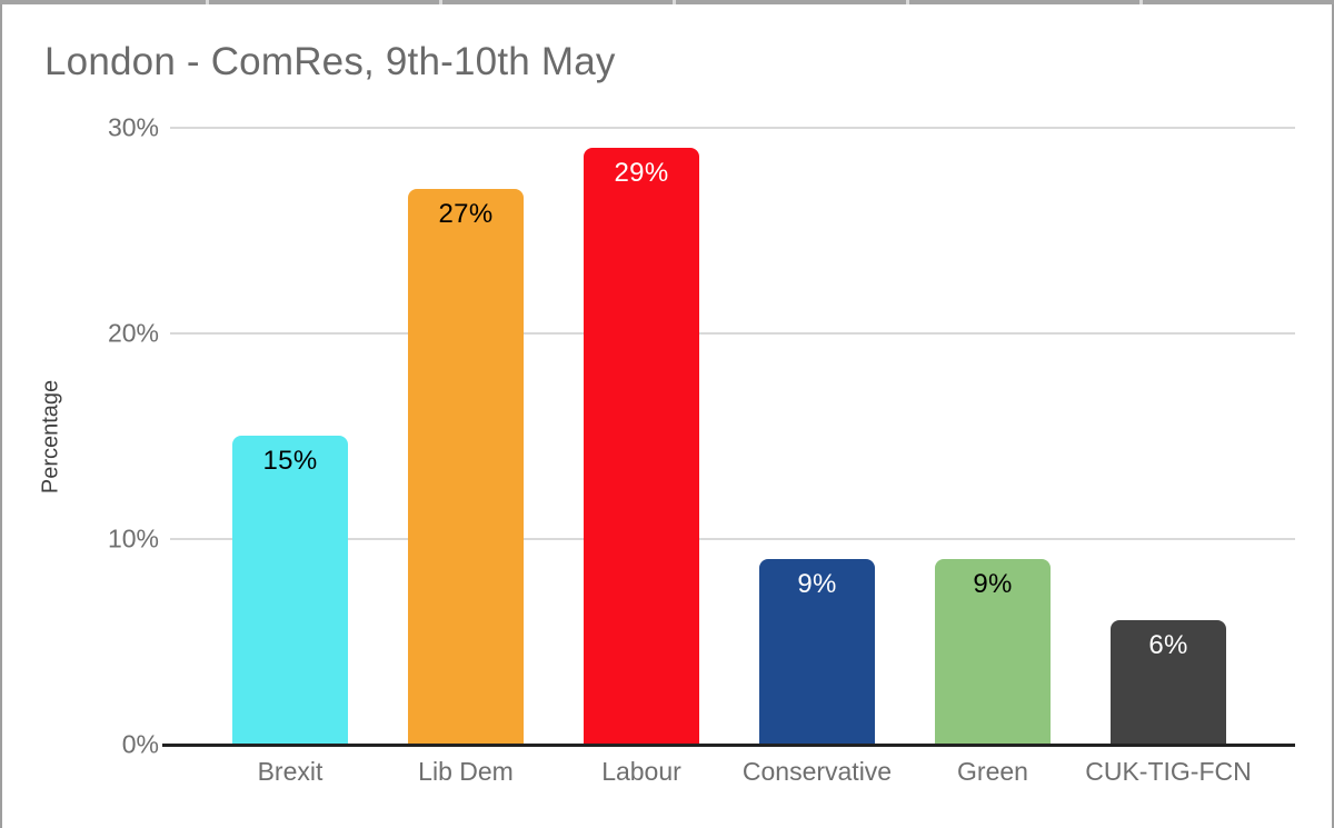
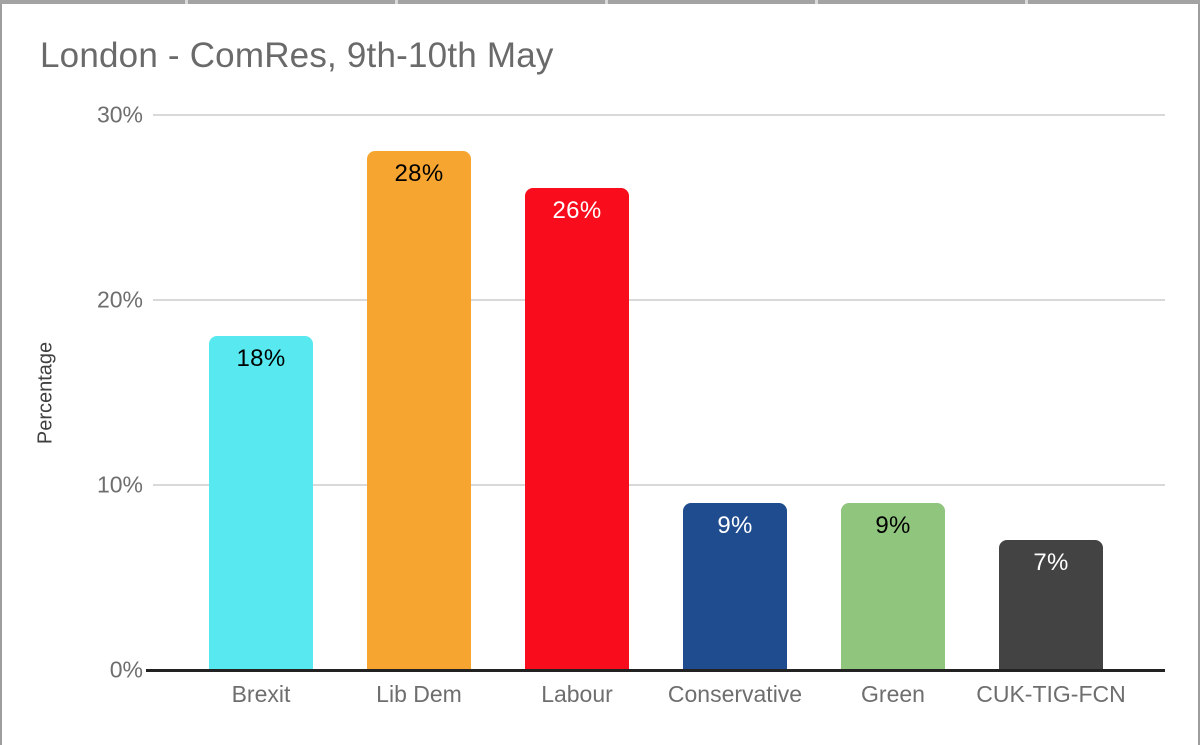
Brexit: 15% -> 18%
Lib Dem: 27% -> 28%
Labour: 29% -> 26%
CUK-TIG-FCN: 6% -> 7%
